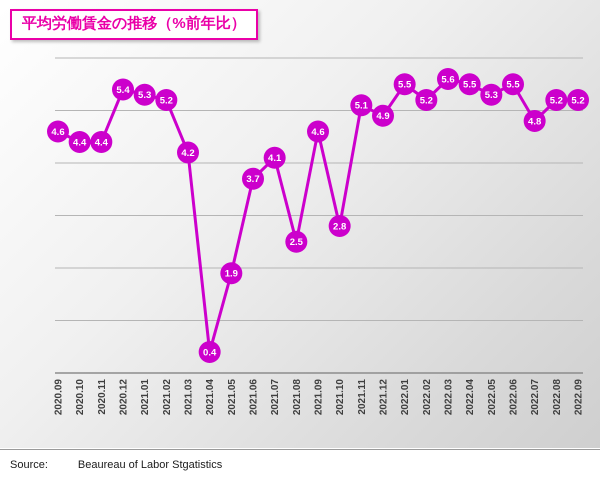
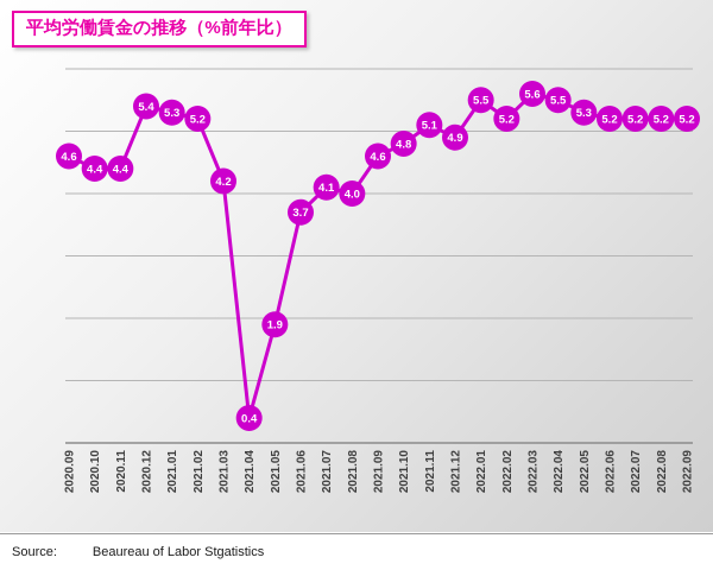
2021.08: 2.5 -> 4.0
2021.10: 2.8 -> 4.8
2022.06: 5.5 -> 5.2
2022.07: 4.8 -> 5.2
